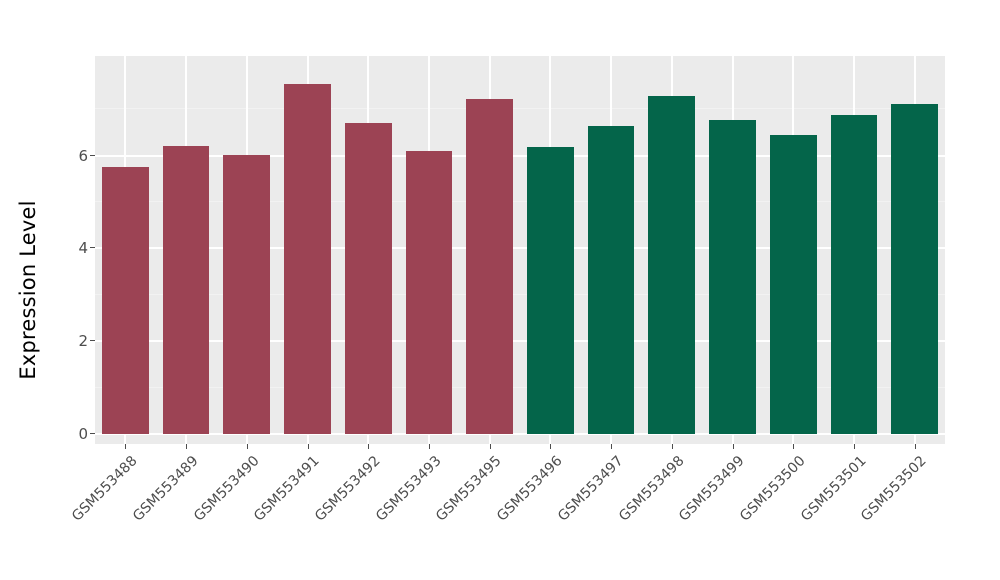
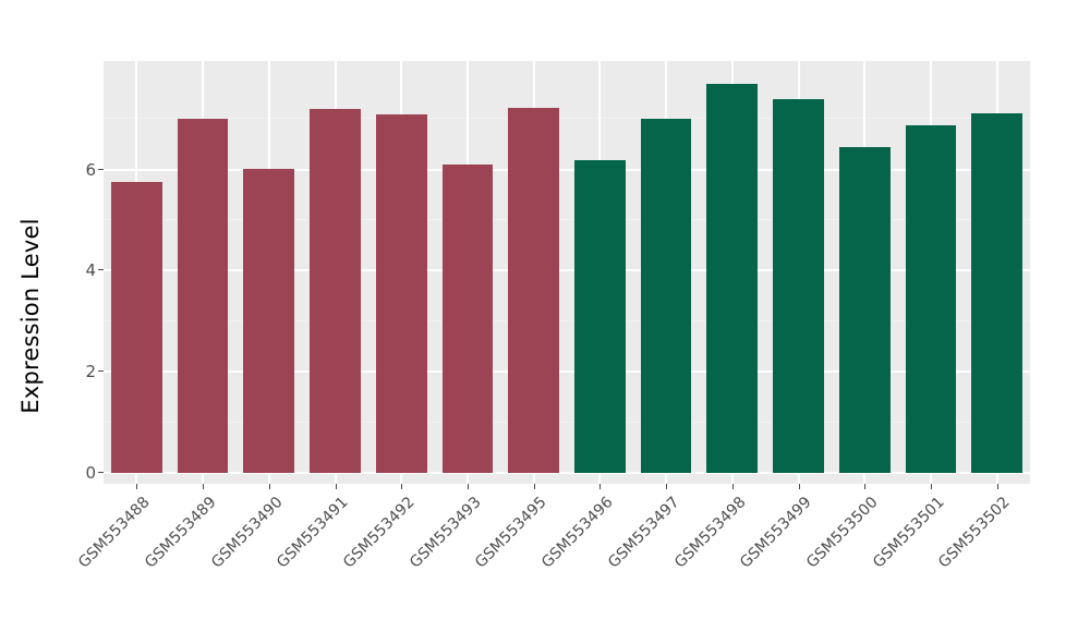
GSM553489: 6.2 -> 7.0
GSM553491: 7.5 -> 7.2
GSM553492: 6.7 -> 7.1
GSM553497: 6.7 -> 7.0
GSM553498: 7.3 -> 7.7
GSM553499: 6.8 -> 7.4
